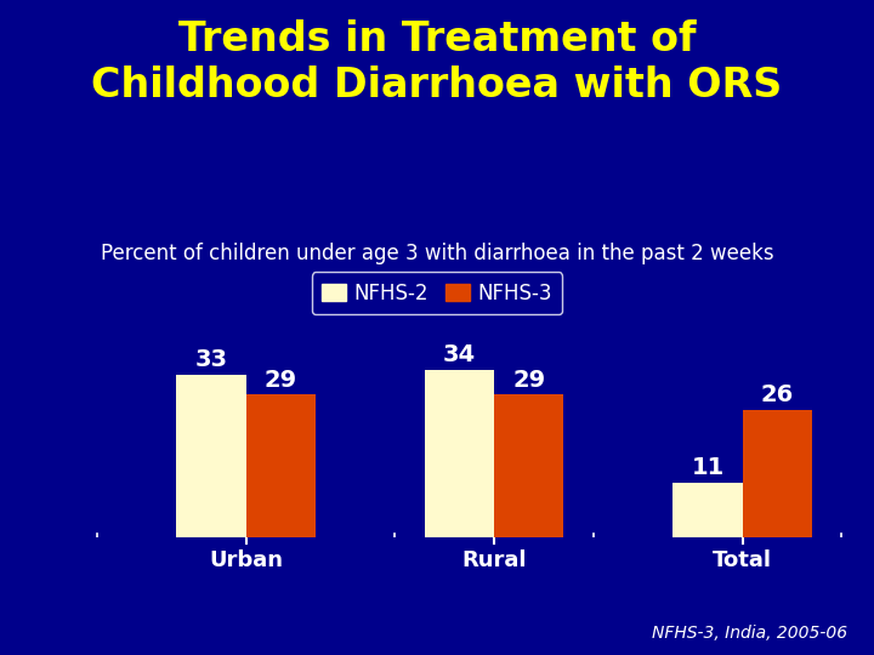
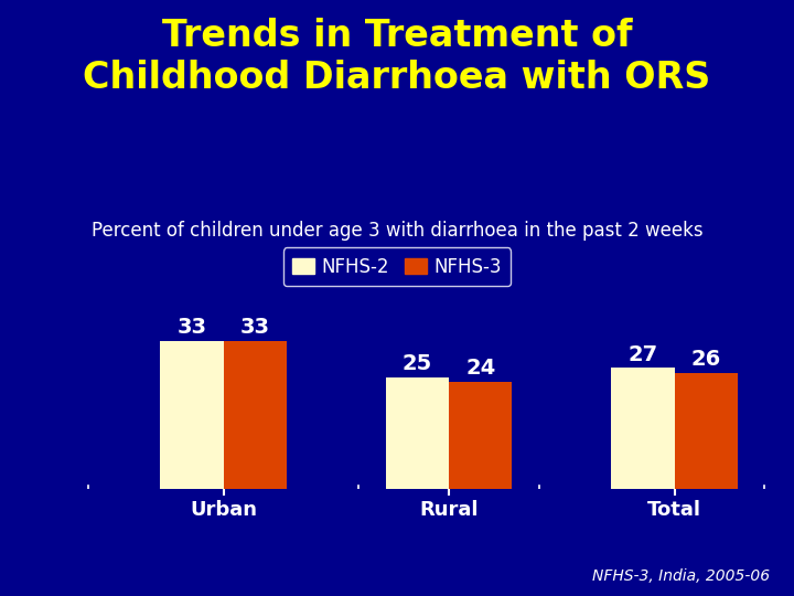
NFHS-3/Urban: 29 -> 33
NFHS-2/Rural: 34 -> 25
NFHS-3/Rural: 29 -> 24
NFHS-2/Total: 11 -> 27
